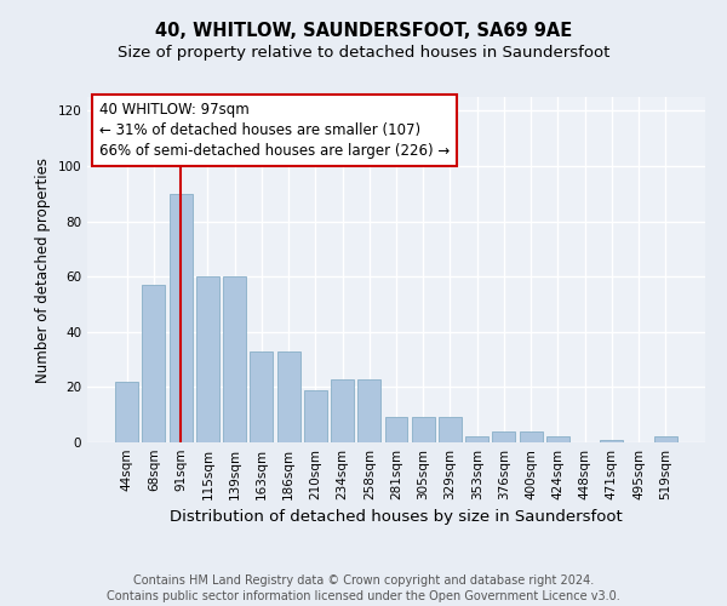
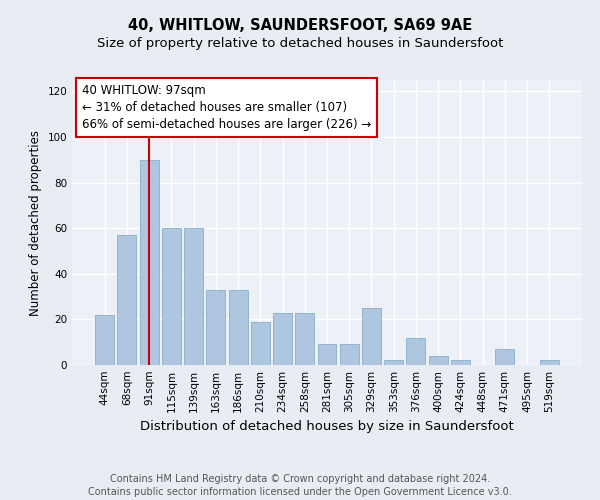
329sqm: 9 -> 25
376sqm: 4 -> 12
471sqm: 1 -> 7
